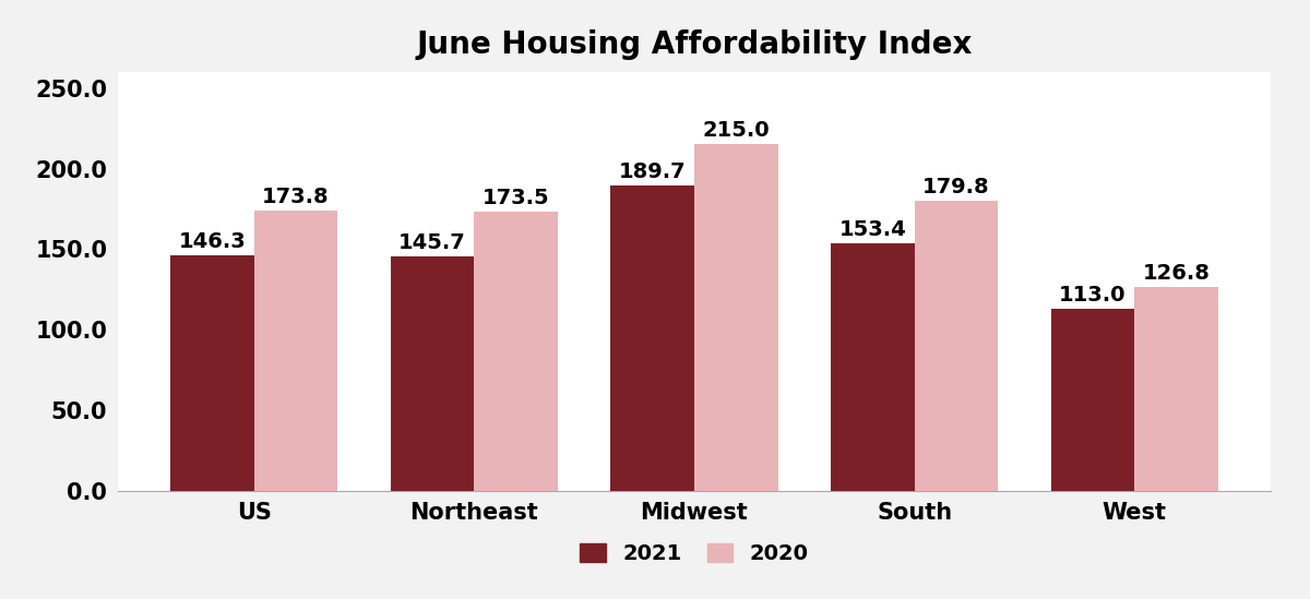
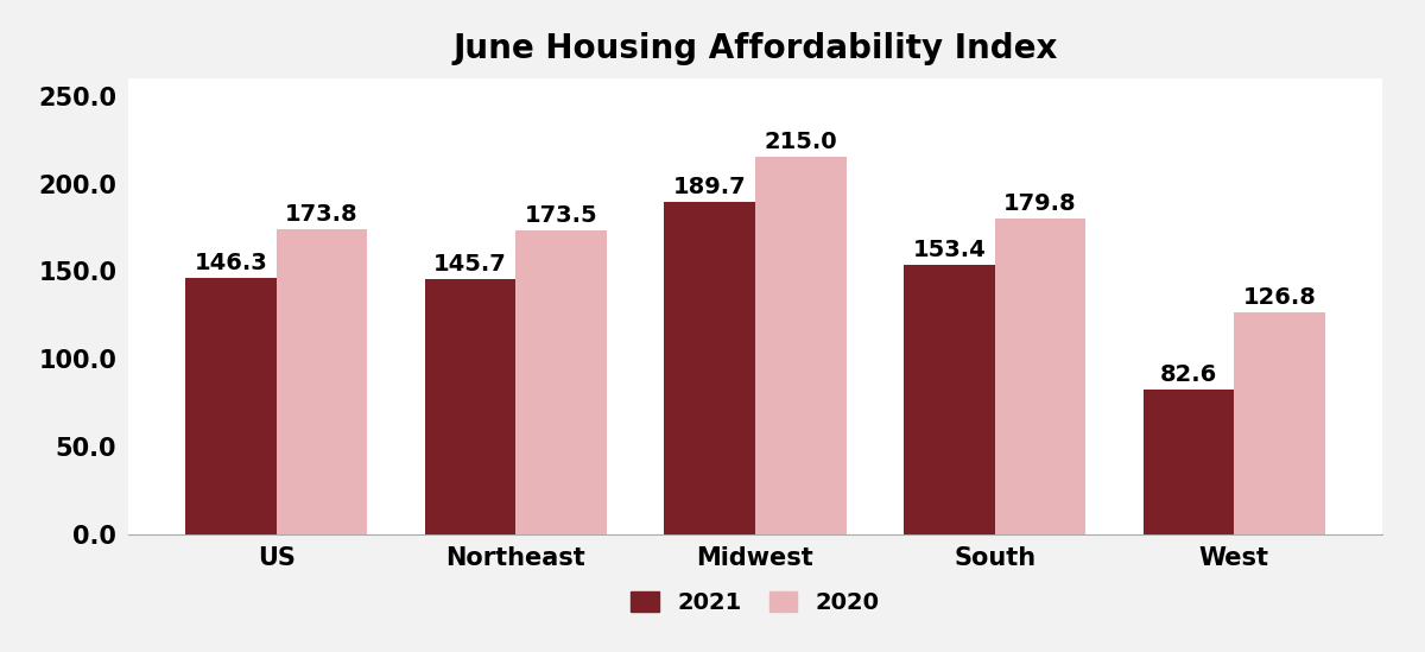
2021/West: 113.0 -> 82.6
